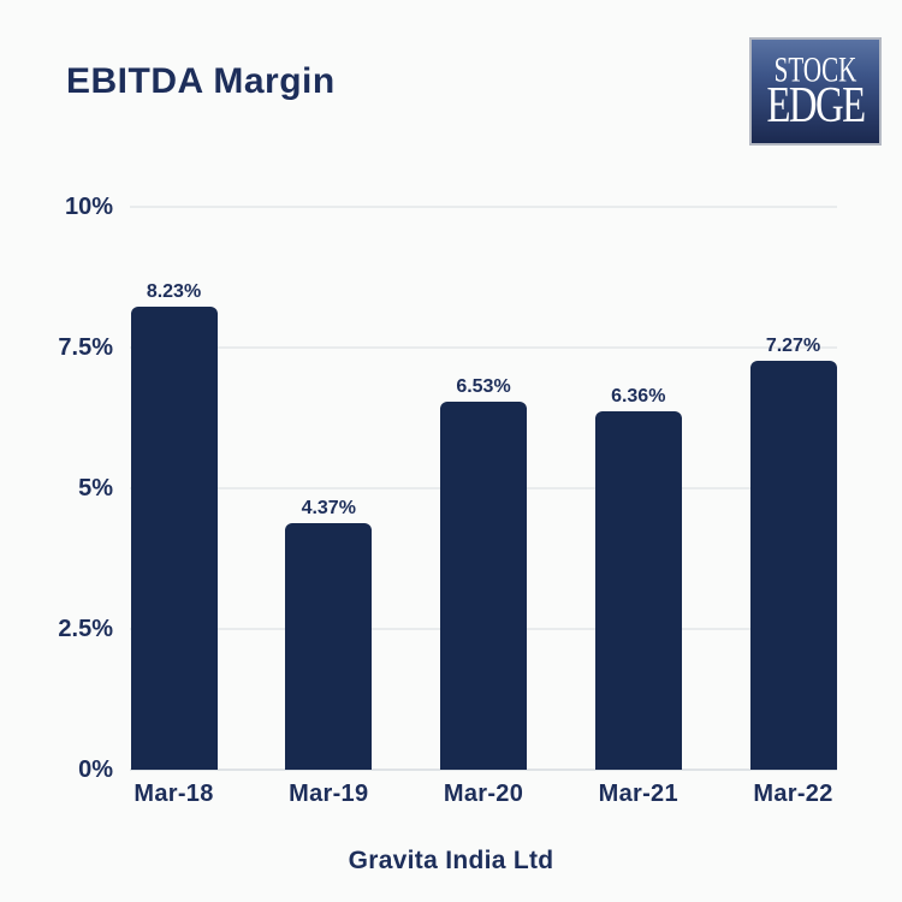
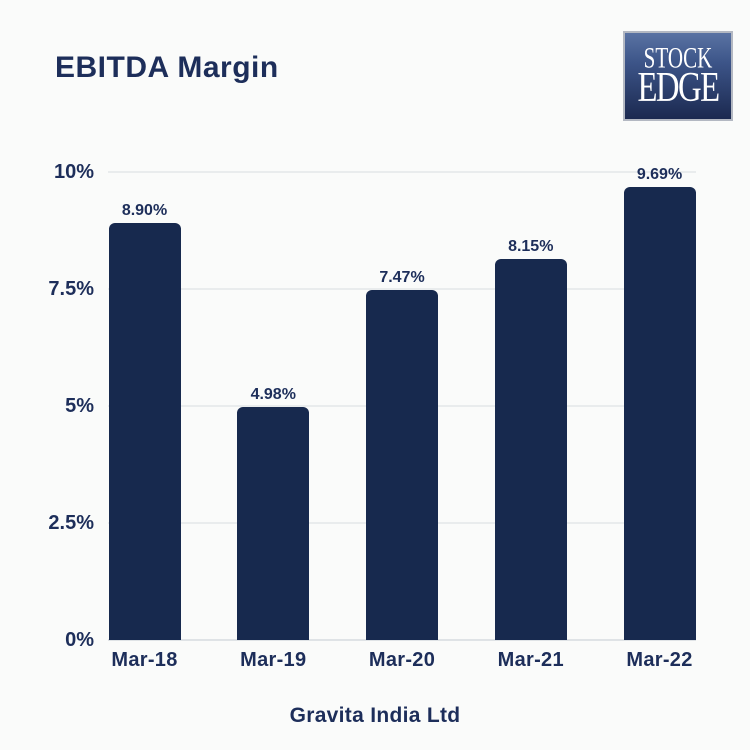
Mar-18: 8.23% -> 8.90%
Mar-19: 4.37% -> 4.98%
Mar-20: 6.53% -> 7.47%
Mar-21: 6.36% -> 8.15%
Mar-22: 7.27% -> 9.69%
